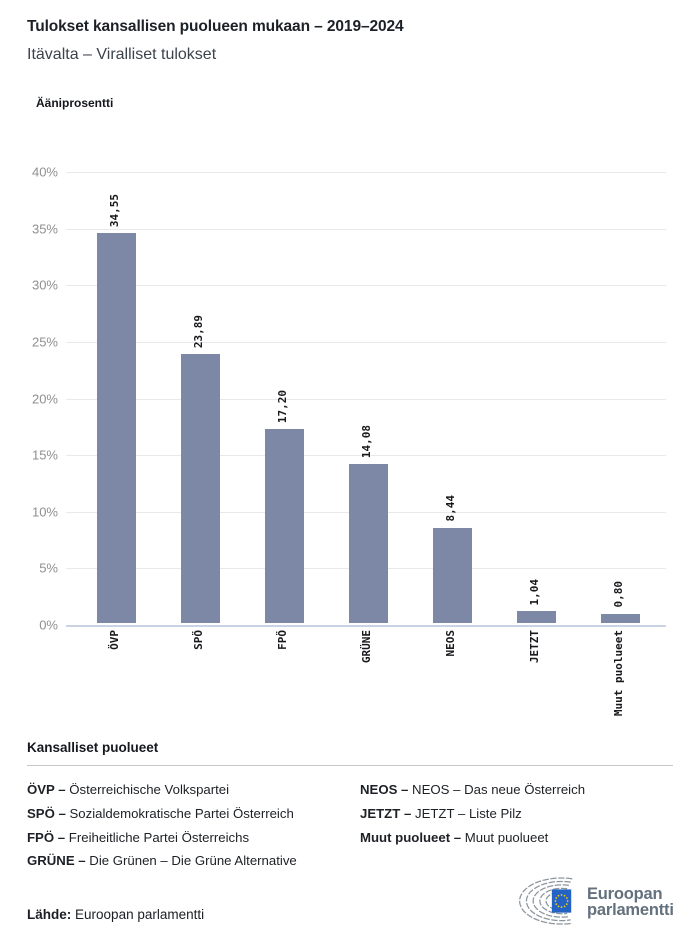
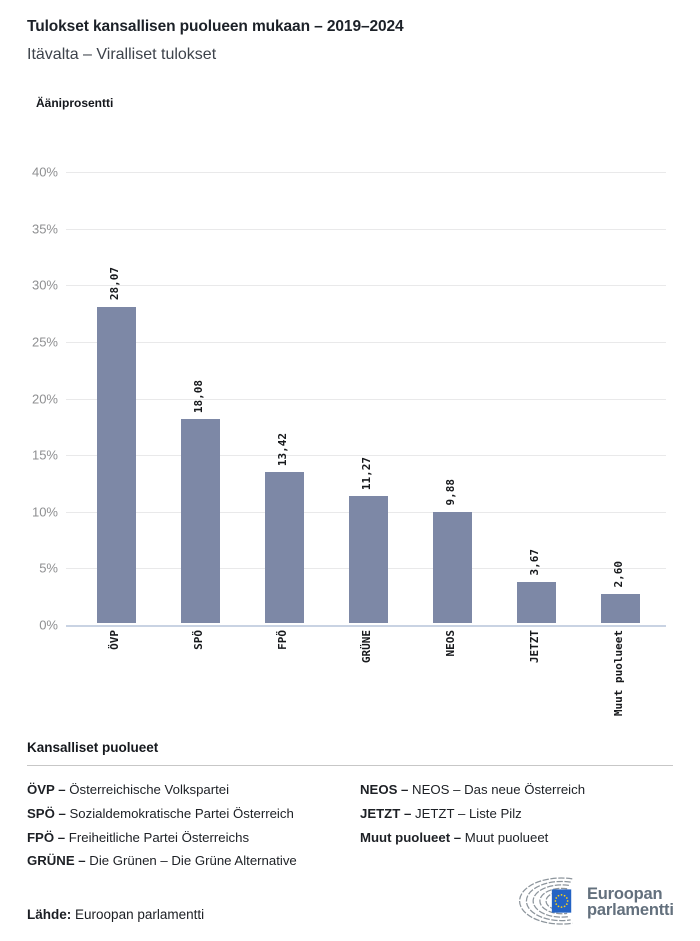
ÖVP: 34,55 -> 28,07
SPÖ: 23,89 -> 18,08
FPÖ: 17,20 -> 13,42
GRÜNE: 14,08 -> 11,27
NEOS: 8,44 -> 9,88
JETZT: 1,04 -> 3,67
Muut puolueet: 0,80 -> 2,60
